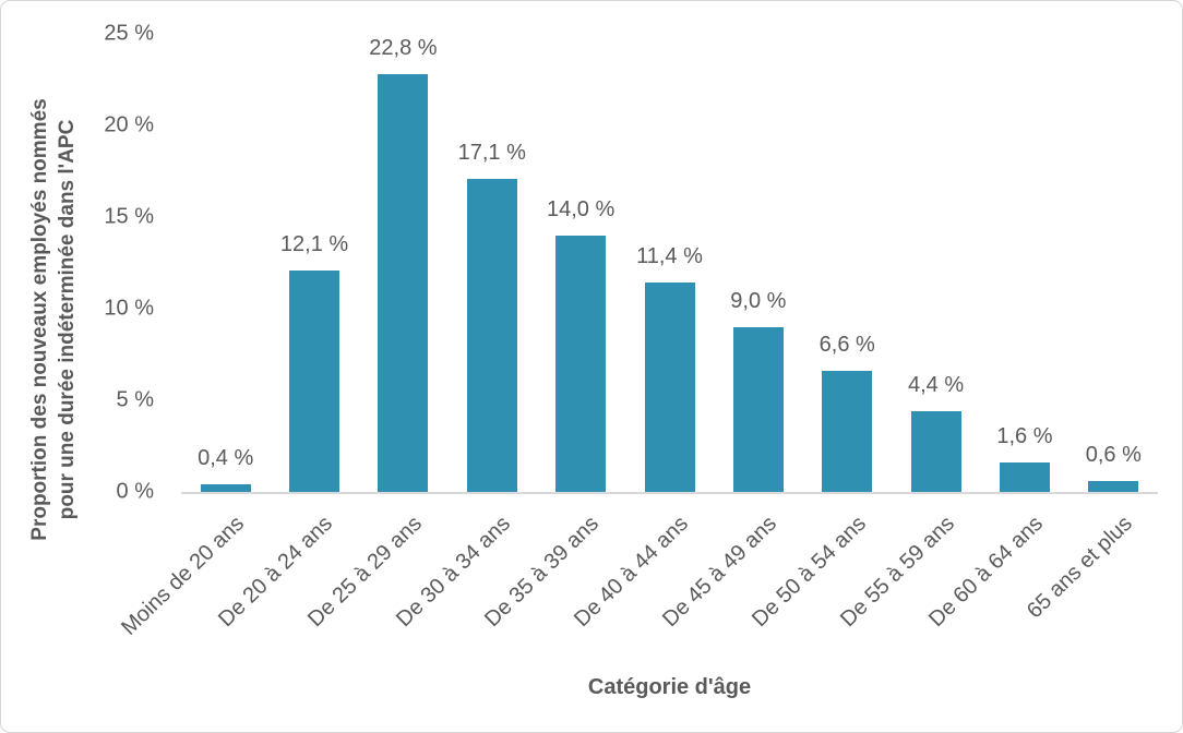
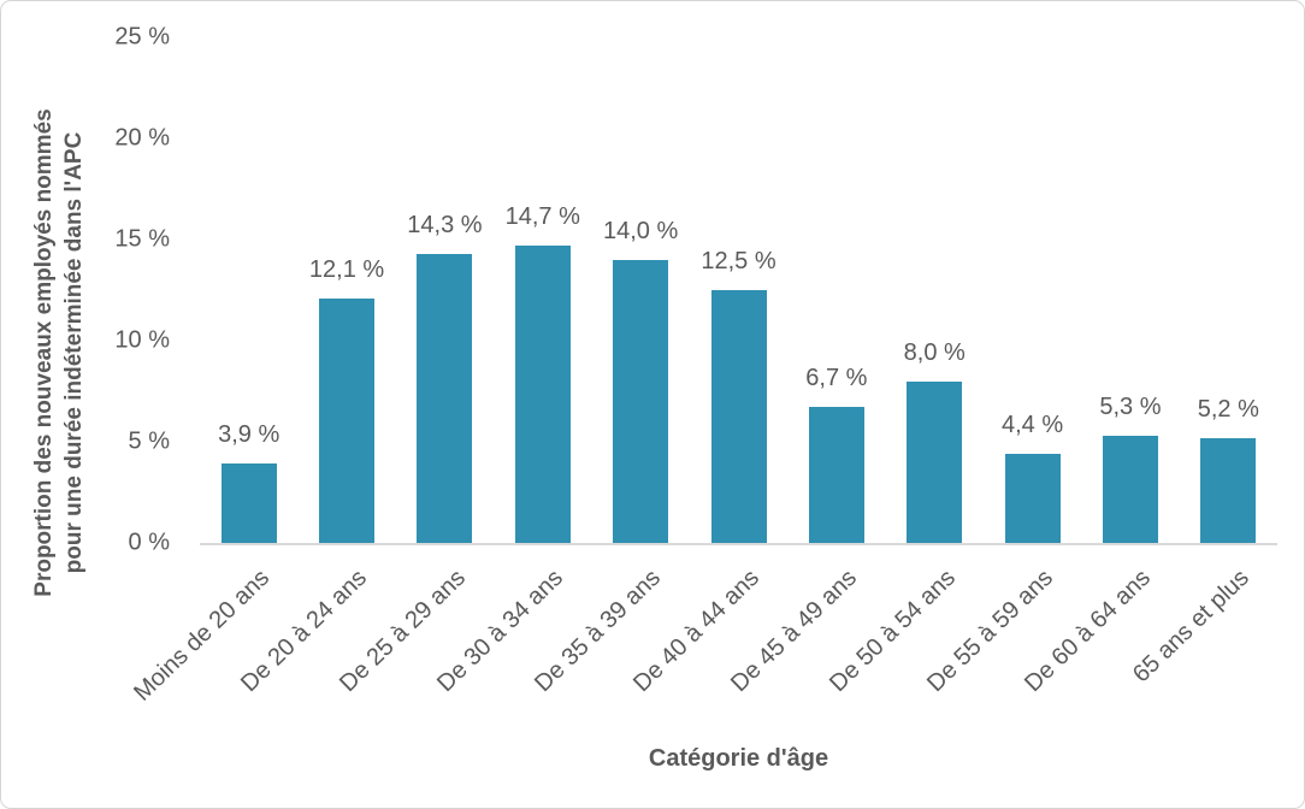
Moins de 20 ans: 0,4 -> 3,9
De 25 à 29 ans: 22,8 -> 14,3
De 30 à 34 ans: 17,1 -> 14,7
De 40 à 44 ans: 11,4 -> 12,5
De 45 à 49 ans: 9,0 -> 6,7
De 50 à 54 ans: 6,6 -> 8,0
De 60 à 64 ans: 1,6 -> 5,3
65 ans et plus: 0,6 -> 5,2
